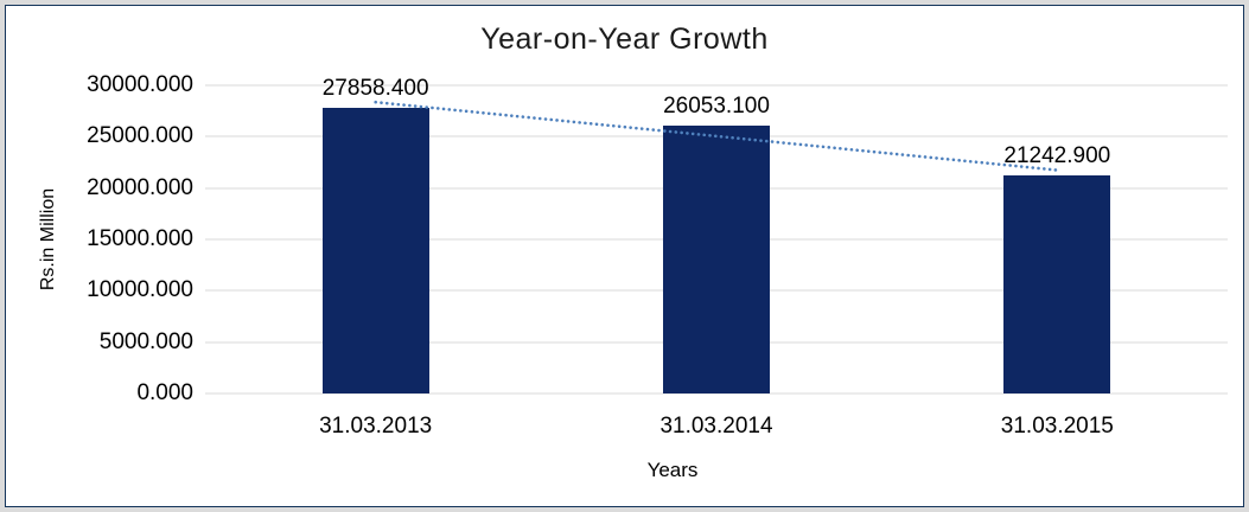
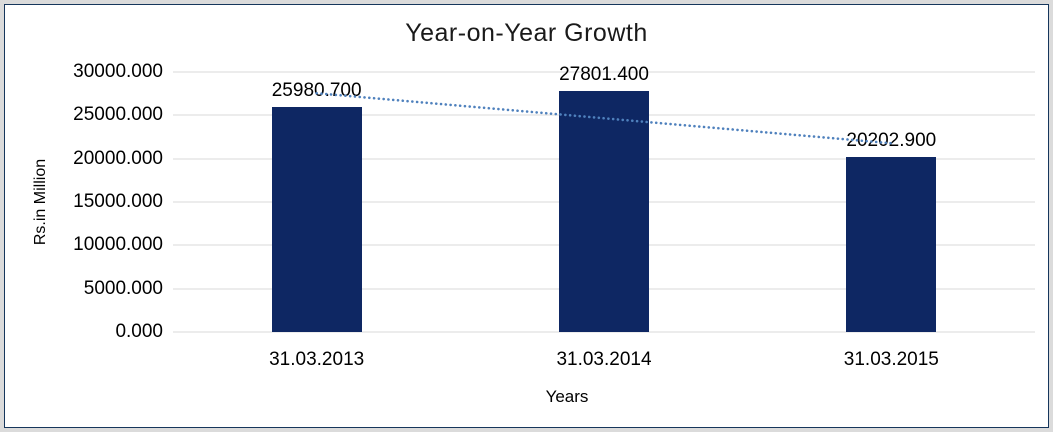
31.03.2013: 27858.400 -> 25980.700
31.03.2014: 26053.100 -> 27801.400
31.03.2015: 21242.900 -> 20202.900
